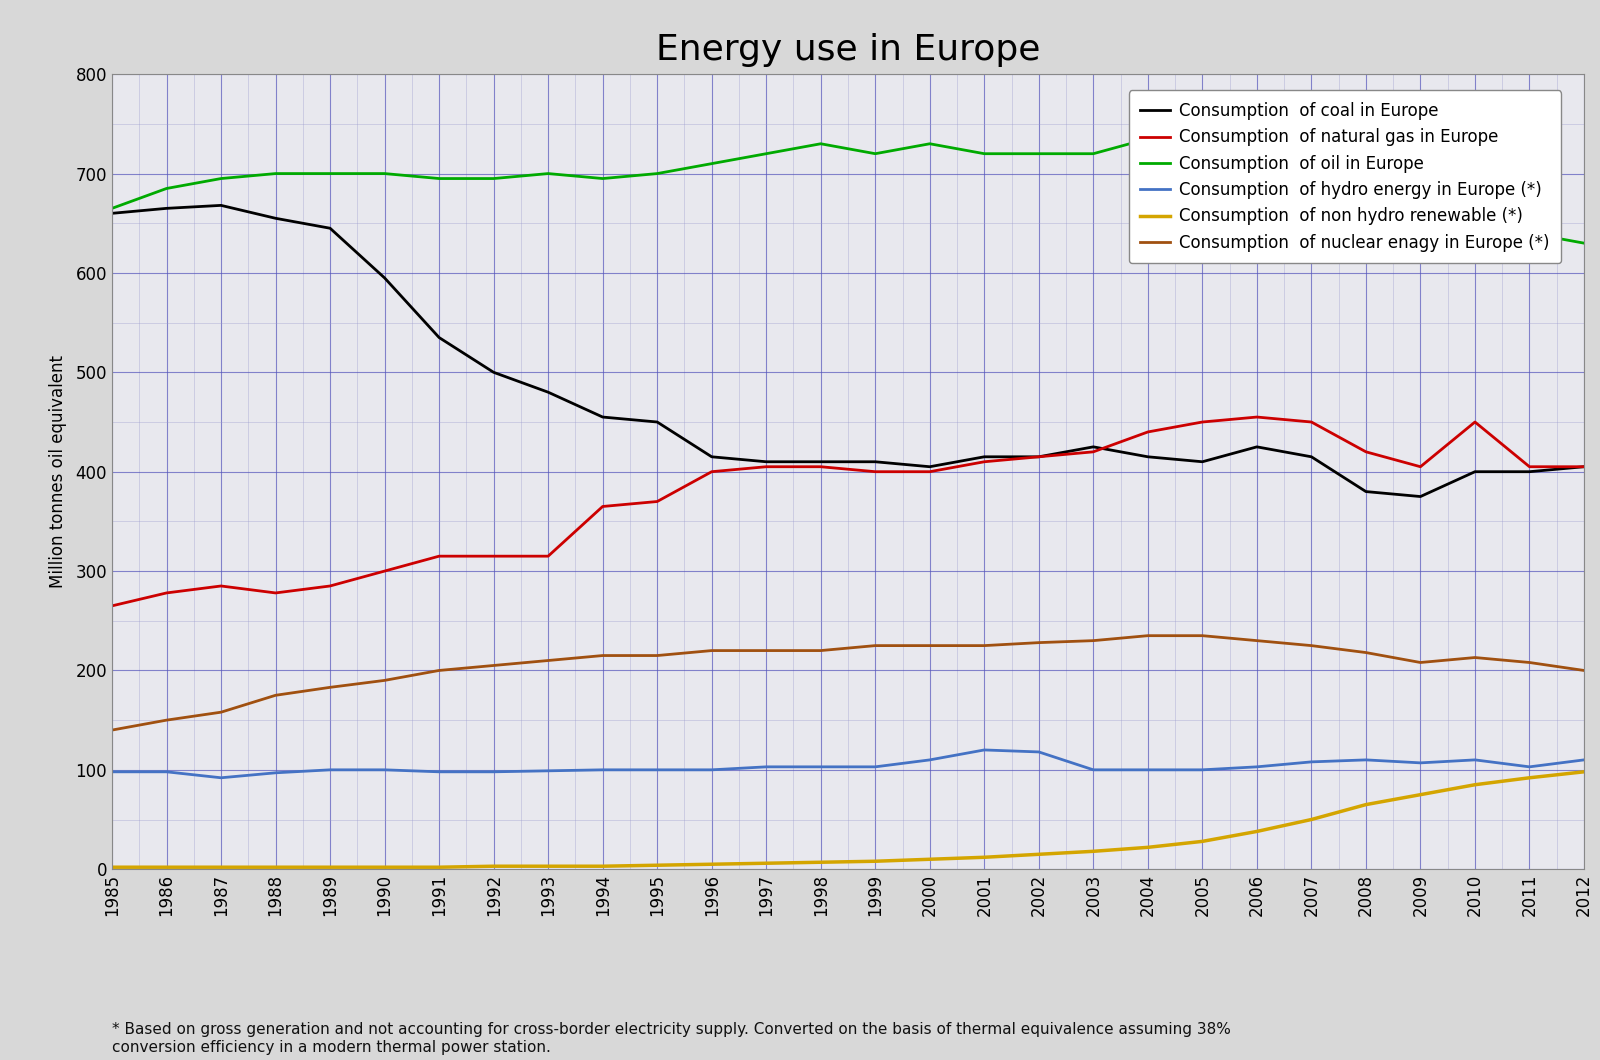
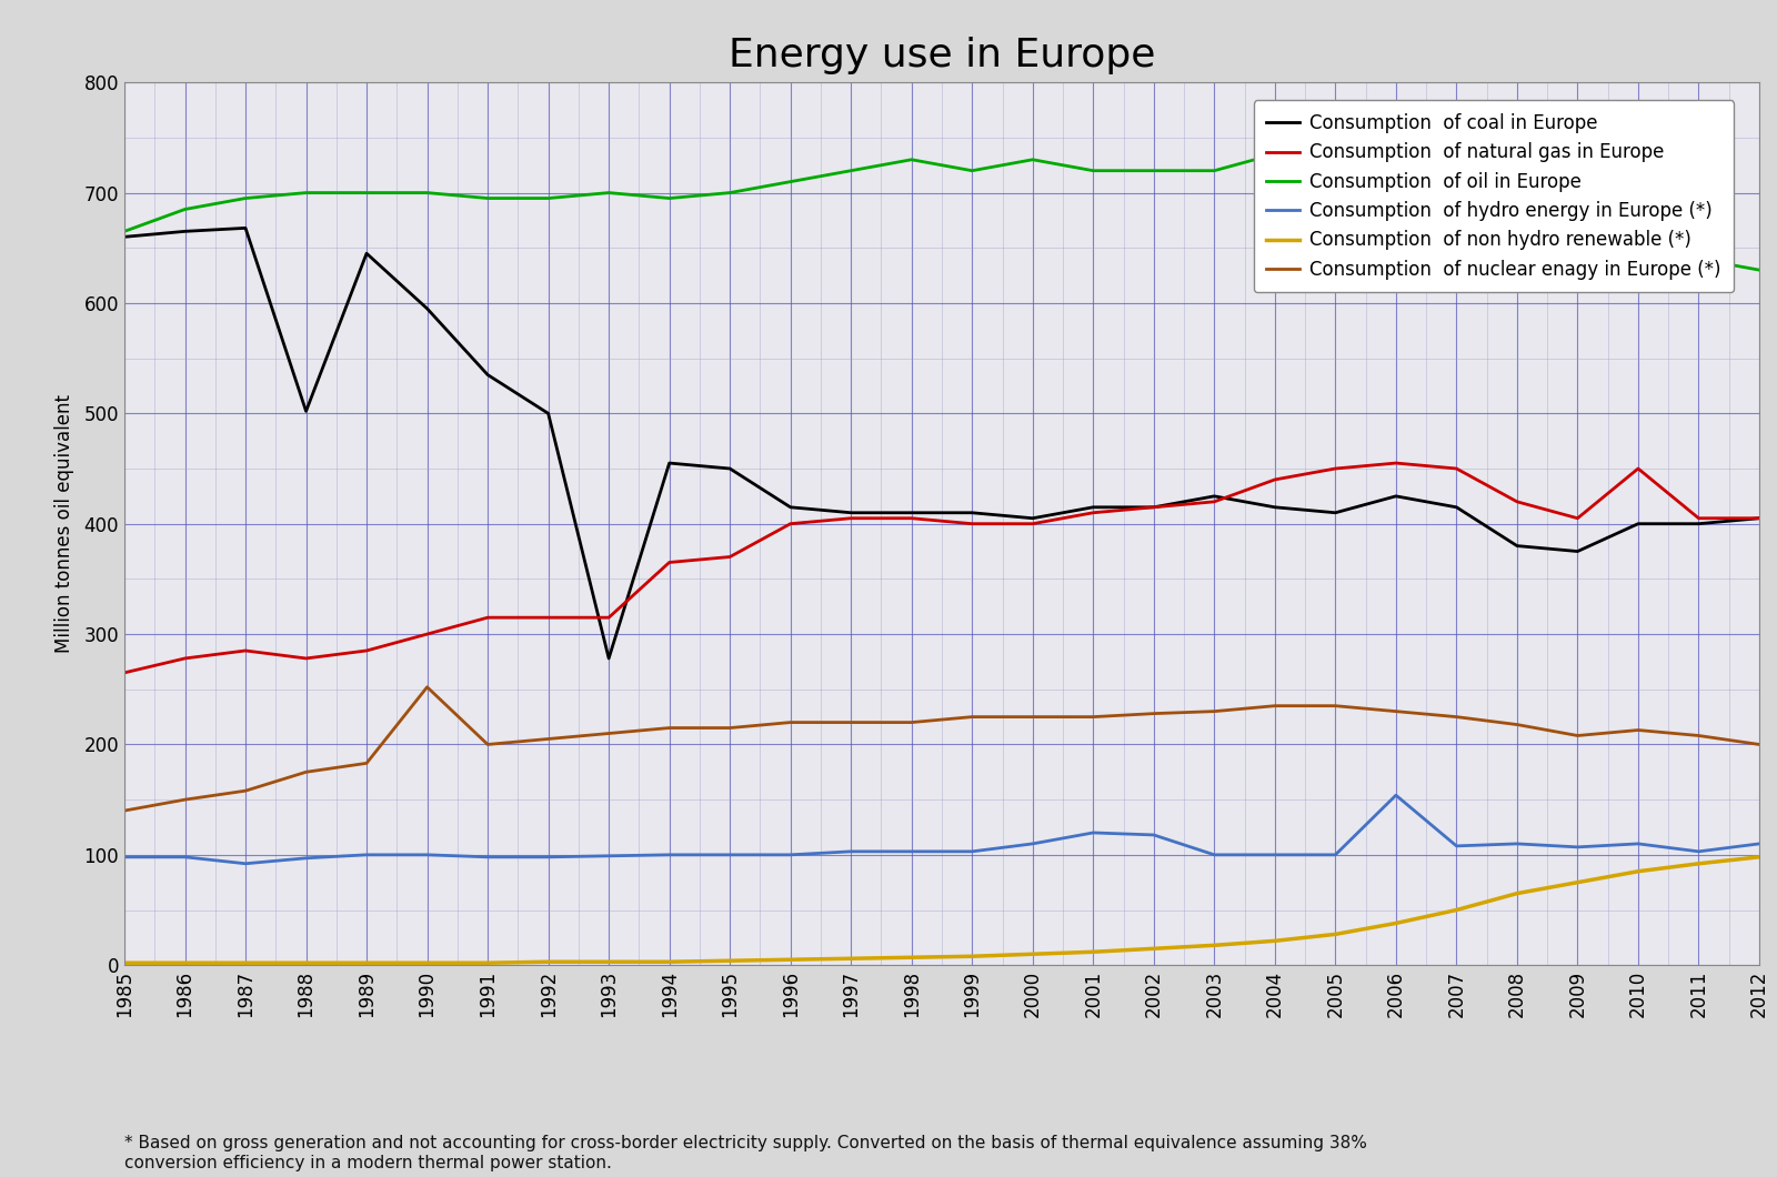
Consumption of coal in Europe/1988: 655 -> 502
Consumption of nuclear enagy in Europe (*)/1990: 190 -> 252
Consumption of coal in Europe/1993: 480 -> 278
Consumption of hydro energy in Europe (*)/2006: 103 -> 154
